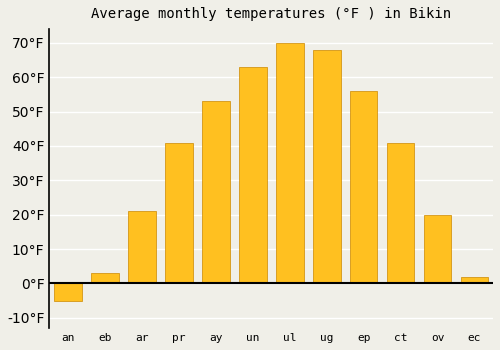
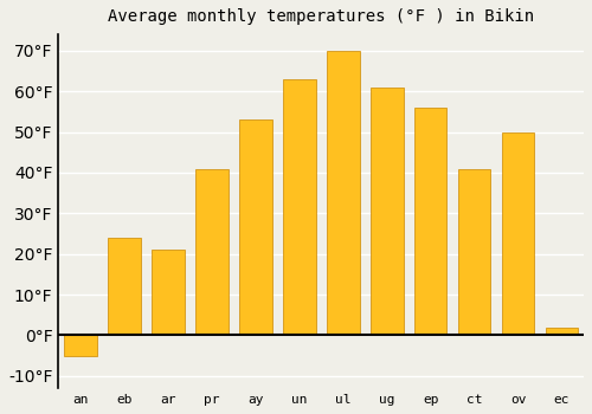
eb: 3°F -> 24°F
ug: 68°F -> 61°F
ov: 20°F -> 50°F
